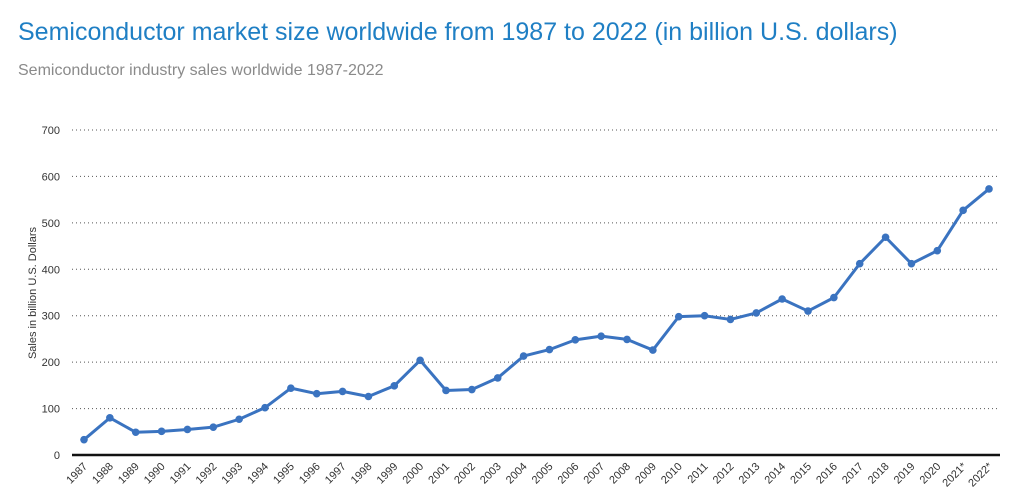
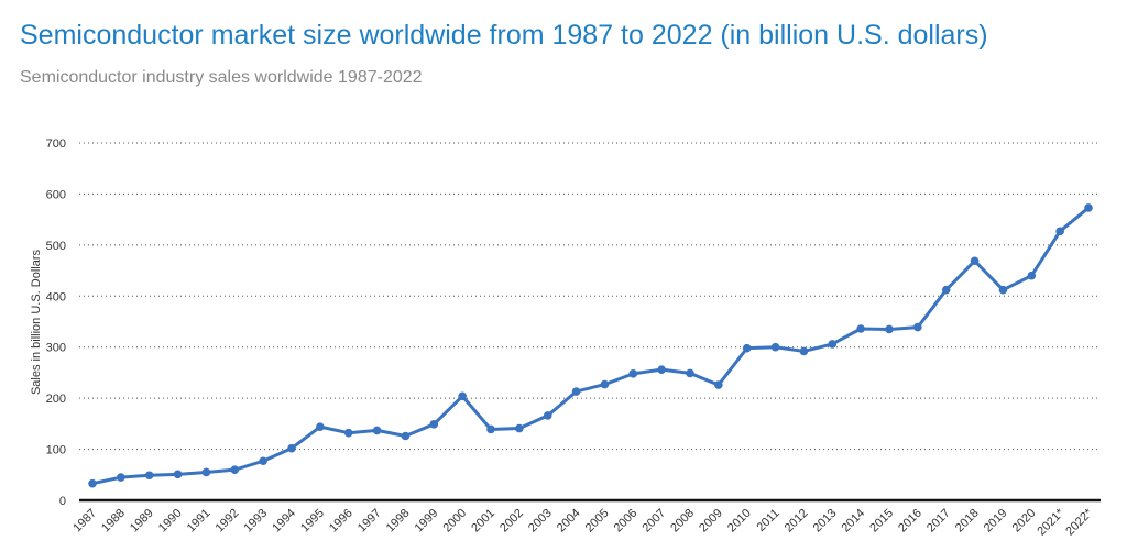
1988: 80 -> 40
2015: 310 -> 340
